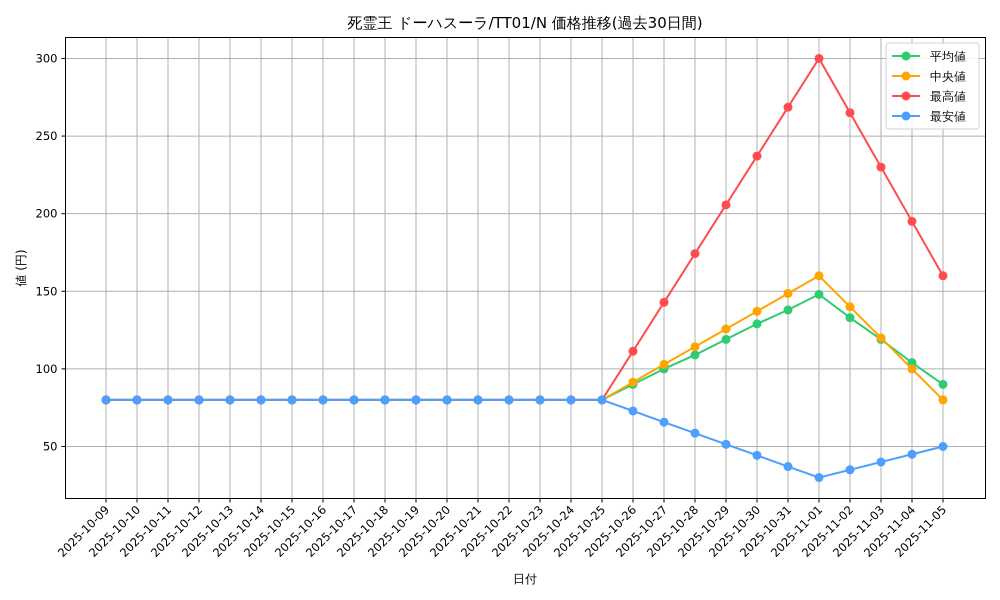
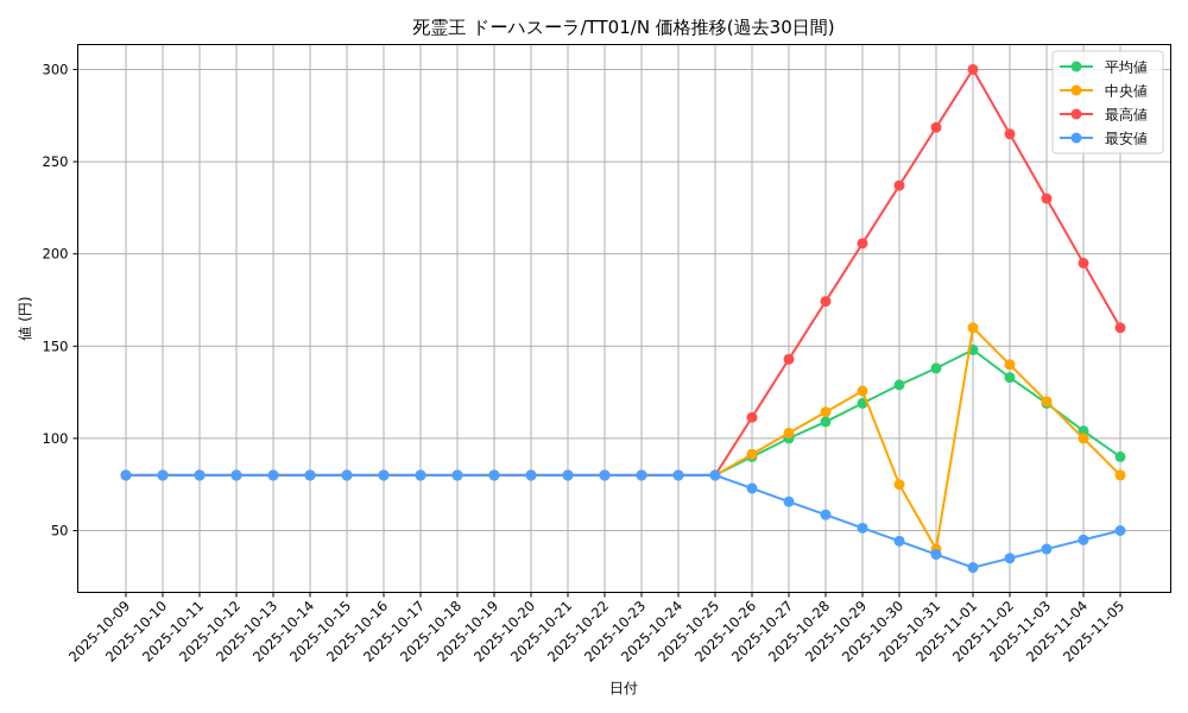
中央値/2025-10-30: 137 -> 75
中央値/2025-10-31: 149 -> 40
